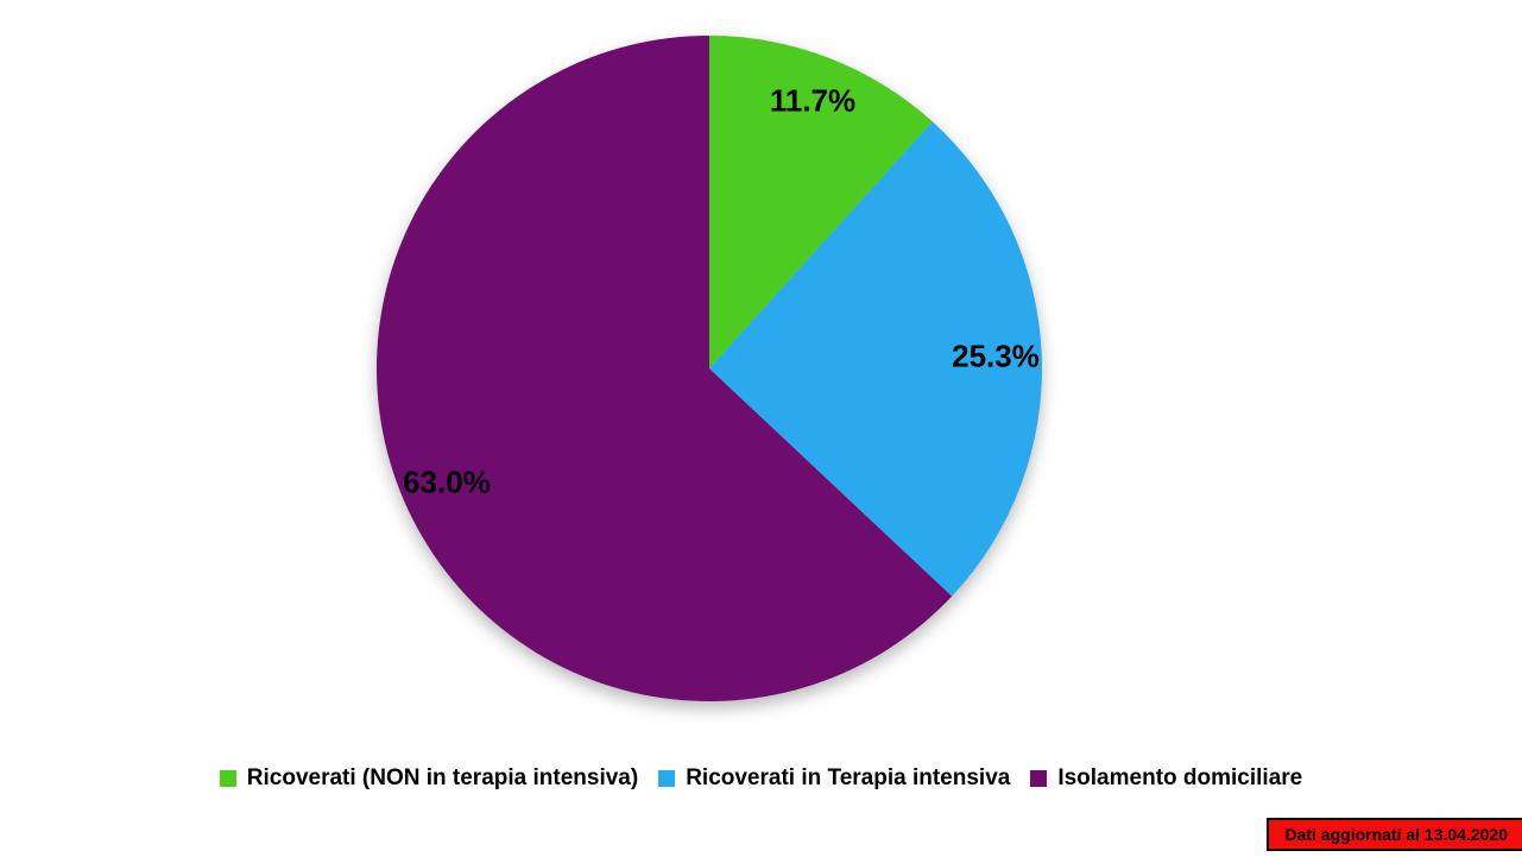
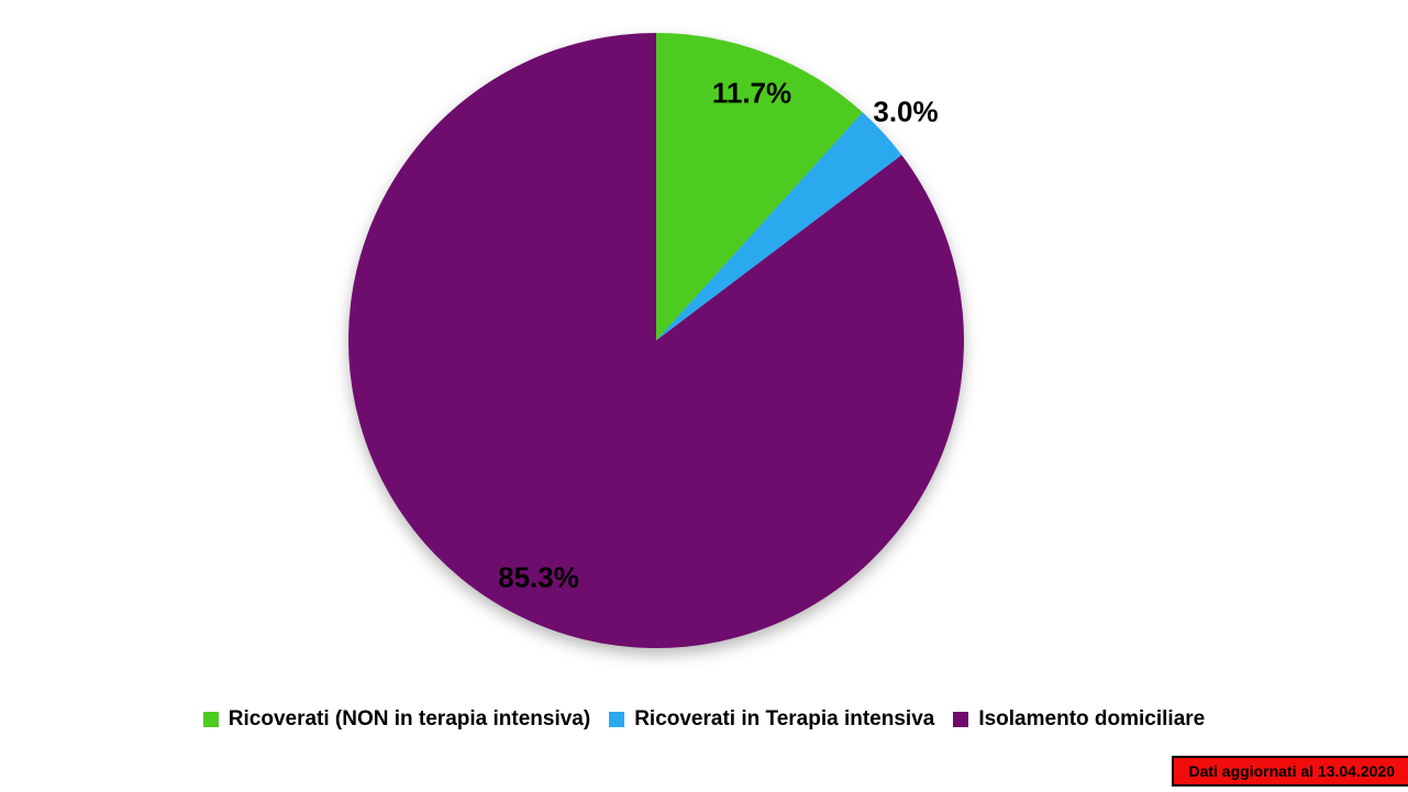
Ricoverati in Terapia intensiva: 25.3% -> 3.0%
Isolamento domiciliare: 63.0% -> 85.3%
